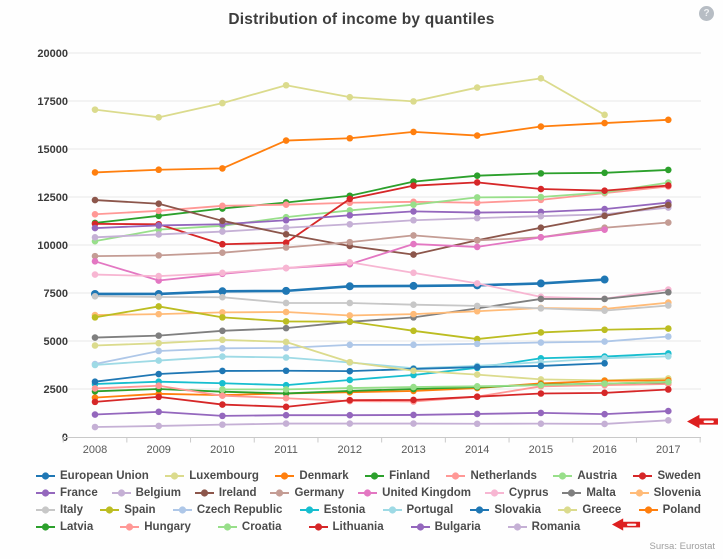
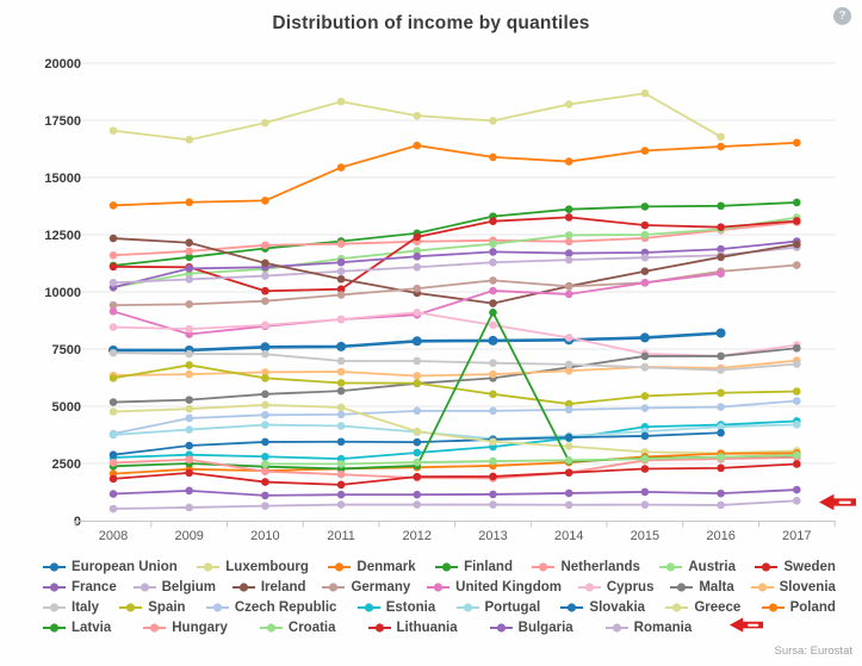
France/2008: 10900 -> 10200
Denmark/2012: 15600 -> 16400
Latvia/2013: 2500 -> 9100
